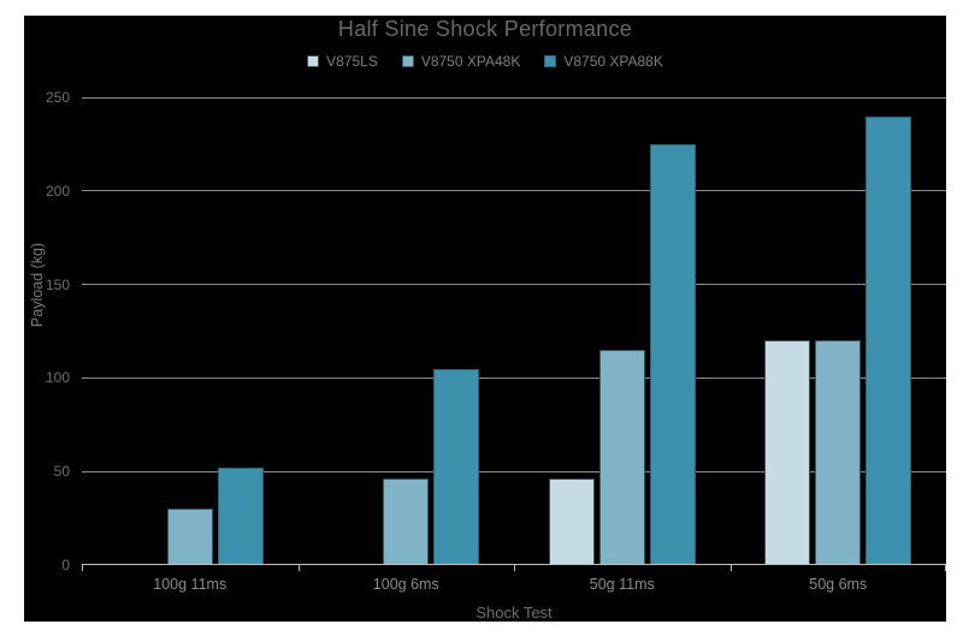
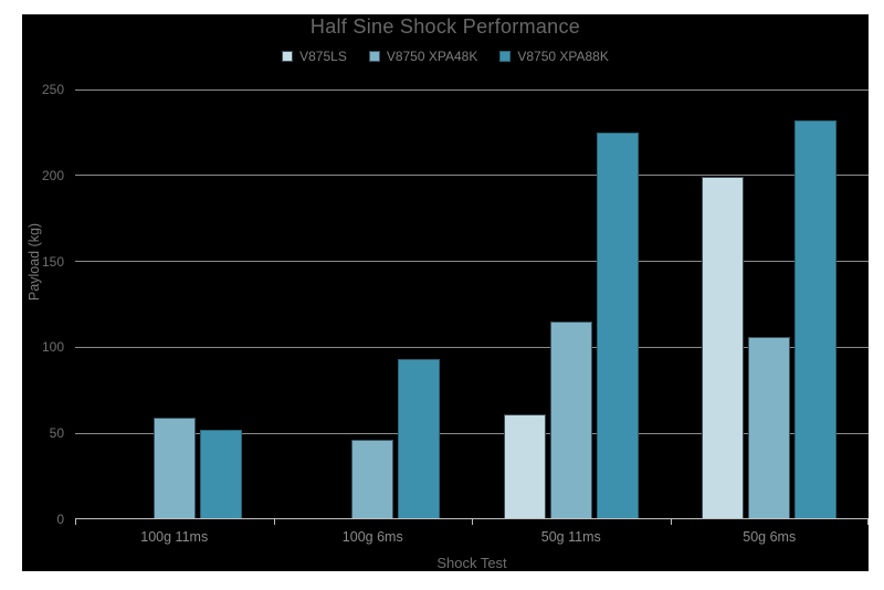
V8750 XPA48K/100g 11ms: 30 -> 59
V8750 XPA88K/100g 6ms: 105 -> 93
V875LS/50g 11ms: 46 -> 61
V875LS/50g 6ms: 120 -> 199
V8750 XPA48K/50g 6ms: 120 -> 106
V8750 XPA88K/50g 6ms: 240 -> 232
